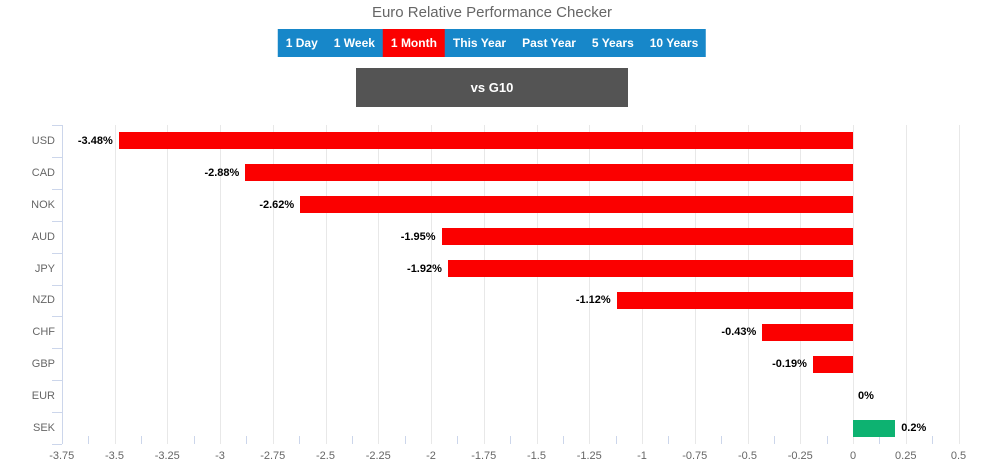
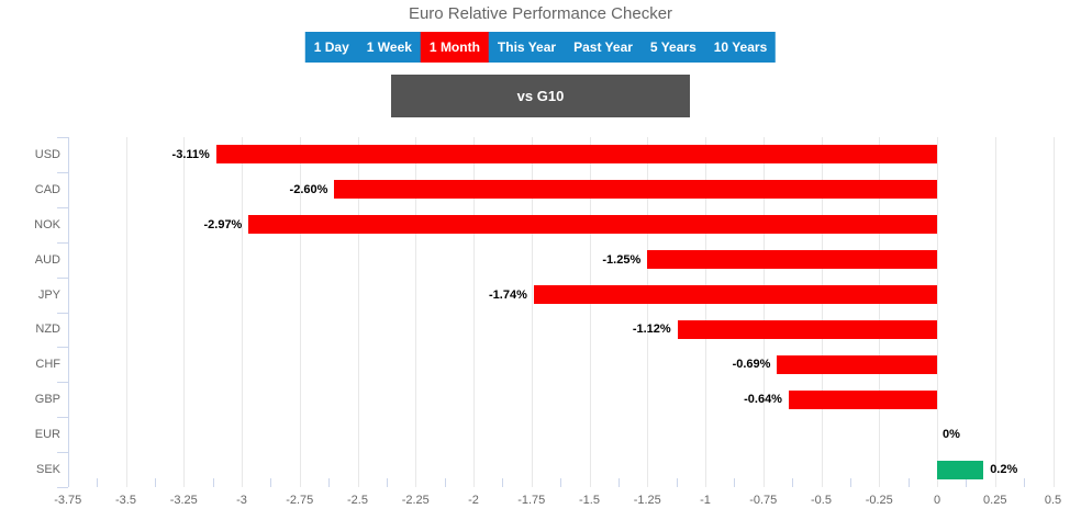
USD: -3.48% -> -3.11%
CAD: -2.88% -> -2.60%
NOK: -2.62% -> -2.97%
AUD: -1.95% -> -1.25%
JPY: -1.92% -> -1.74%
CHF: -0.43% -> -0.69%
GBP: -0.19% -> -0.64%
